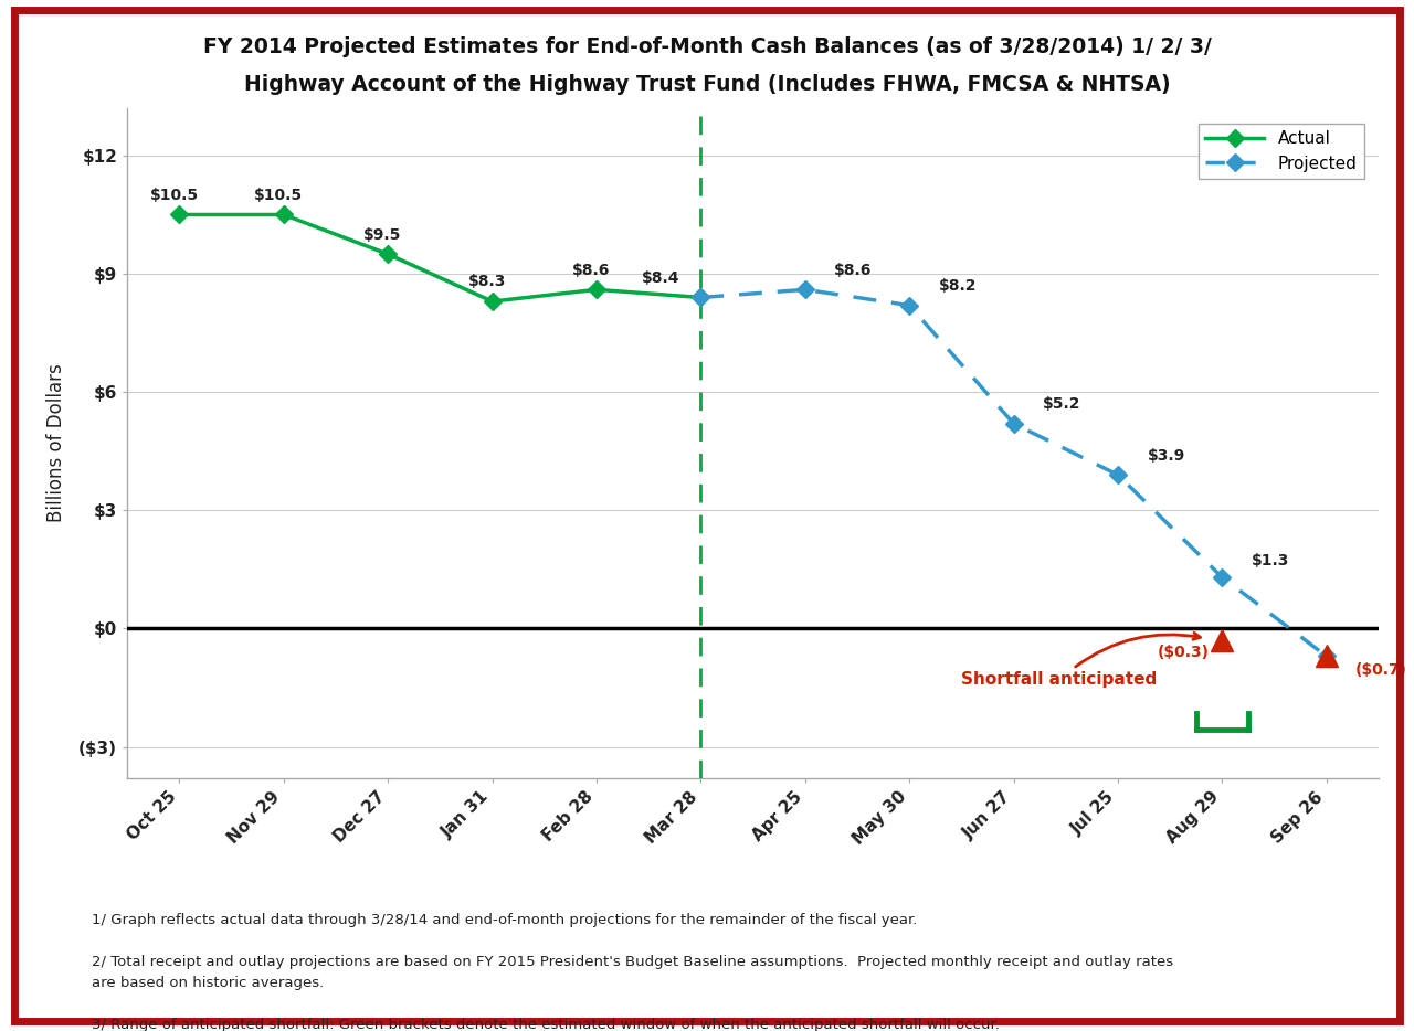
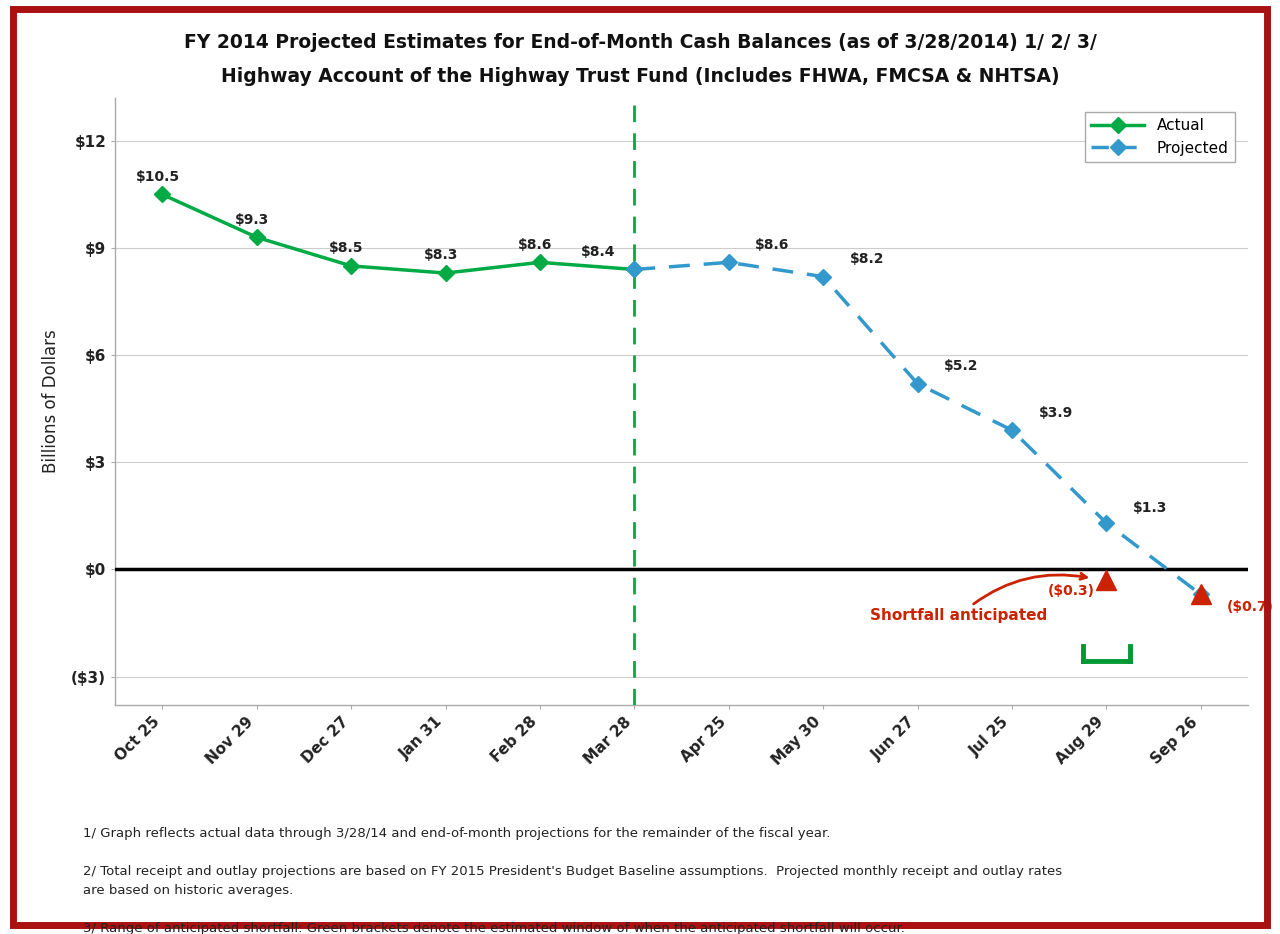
Actual/Nov 29: $10.5 -> $9.3
Actual/Dec 27: $9.5 -> $8.5
